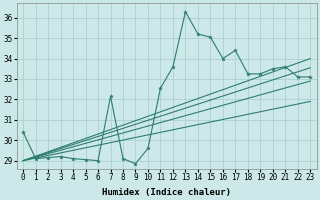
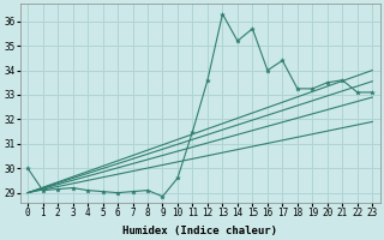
0: 30.40 -> 30.00
7: 32.15 -> 29.05
11: 32.55 -> 31.50
15: 35.05 -> 35.70
